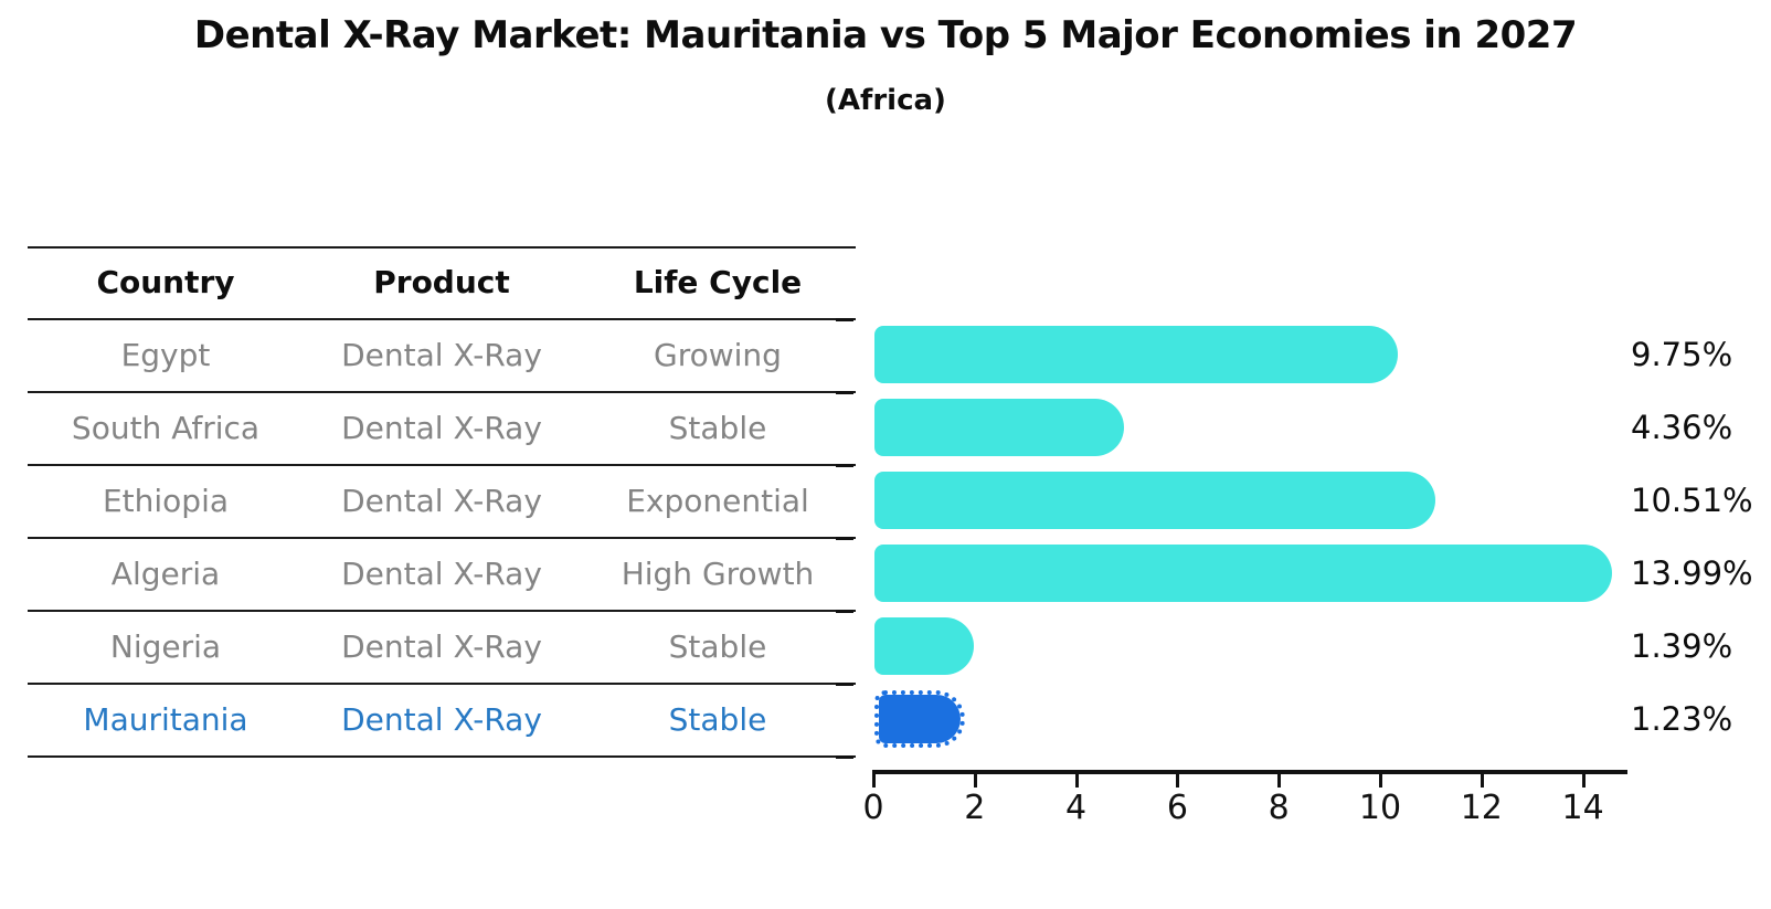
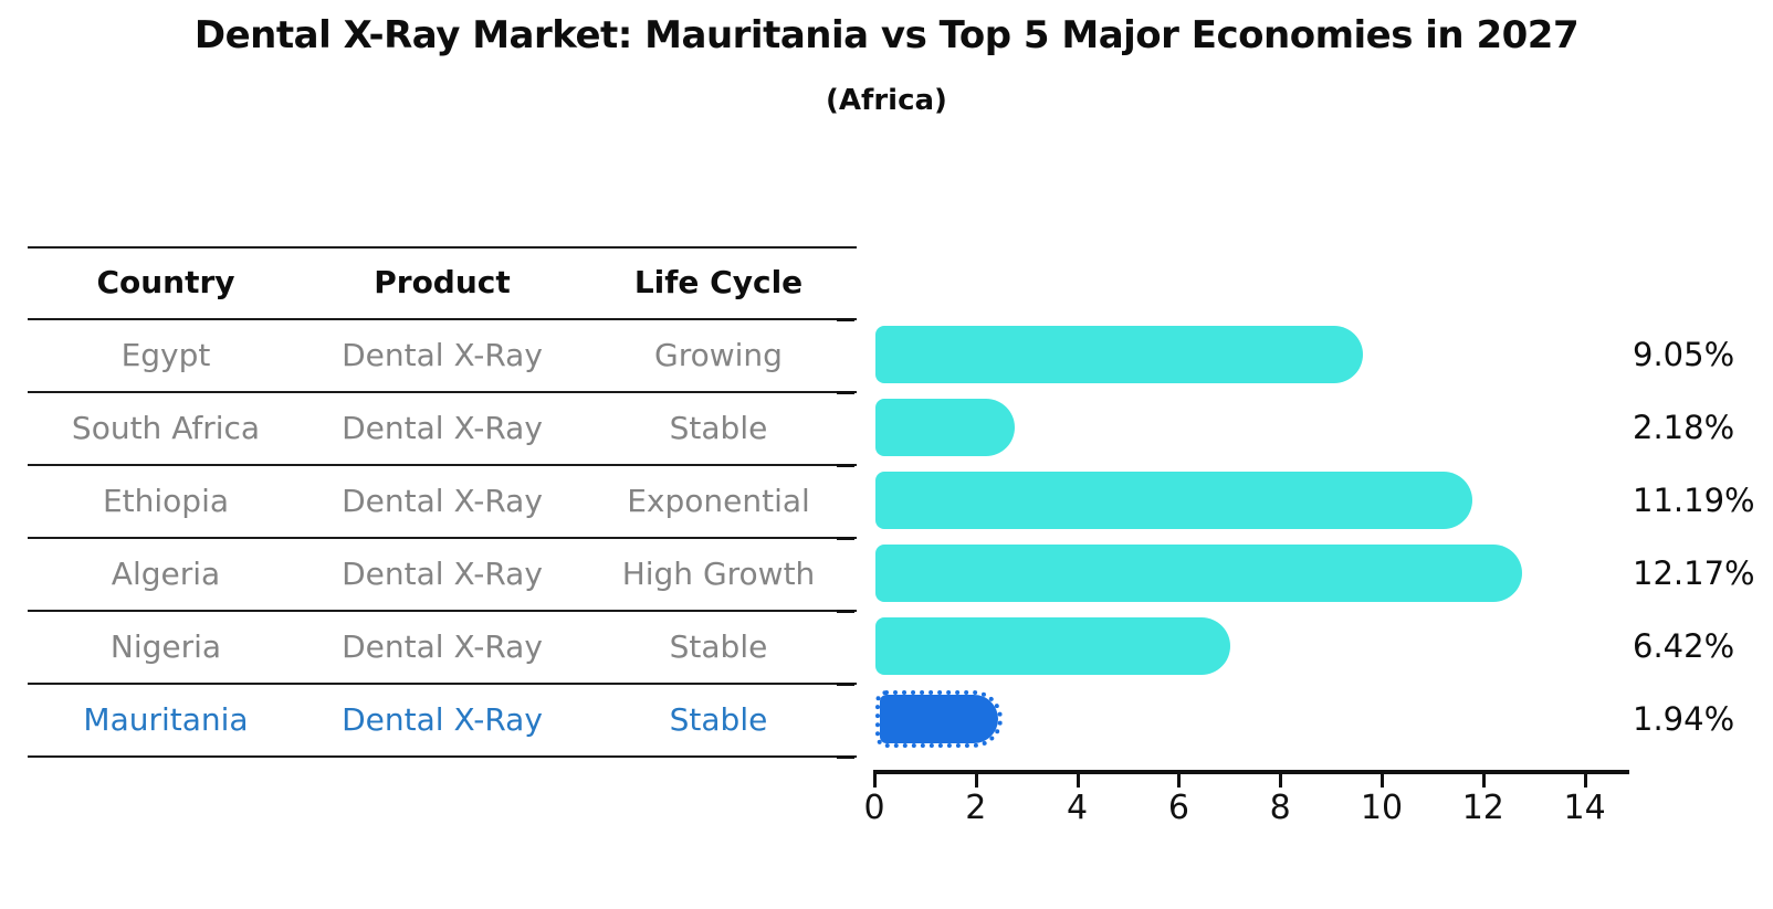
Egypt: 9.75% -> 9.05%
South Africa: 4.36% -> 2.18%
Ethiopia: 10.51% -> 11.19%
Algeria: 13.99% -> 12.17%
Nigeria: 1.39% -> 6.42%
Mauritania: 1.23% -> 1.94%
